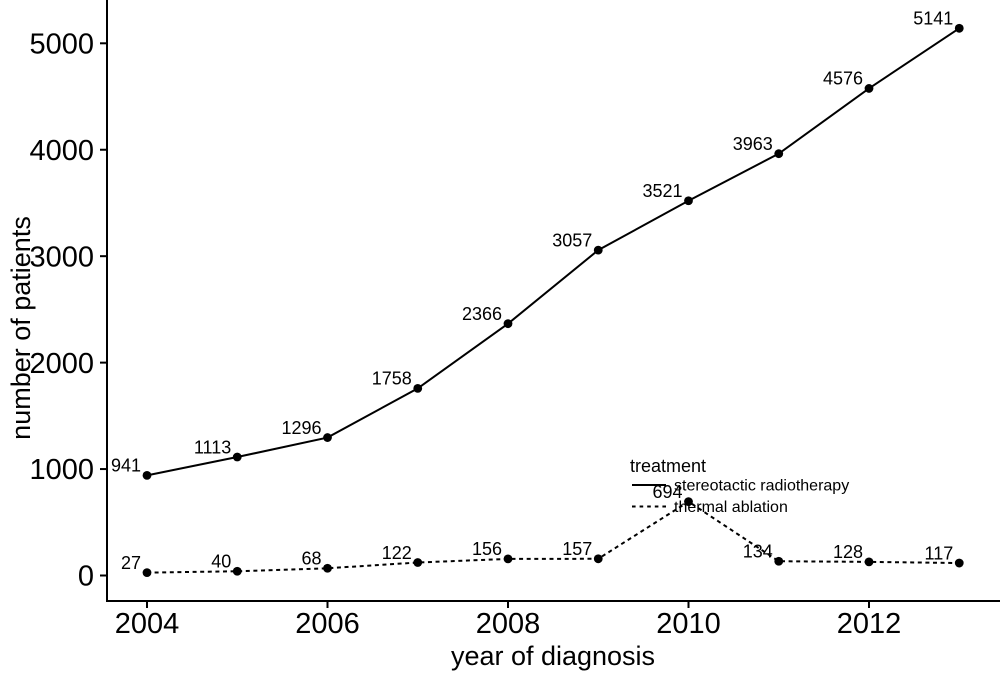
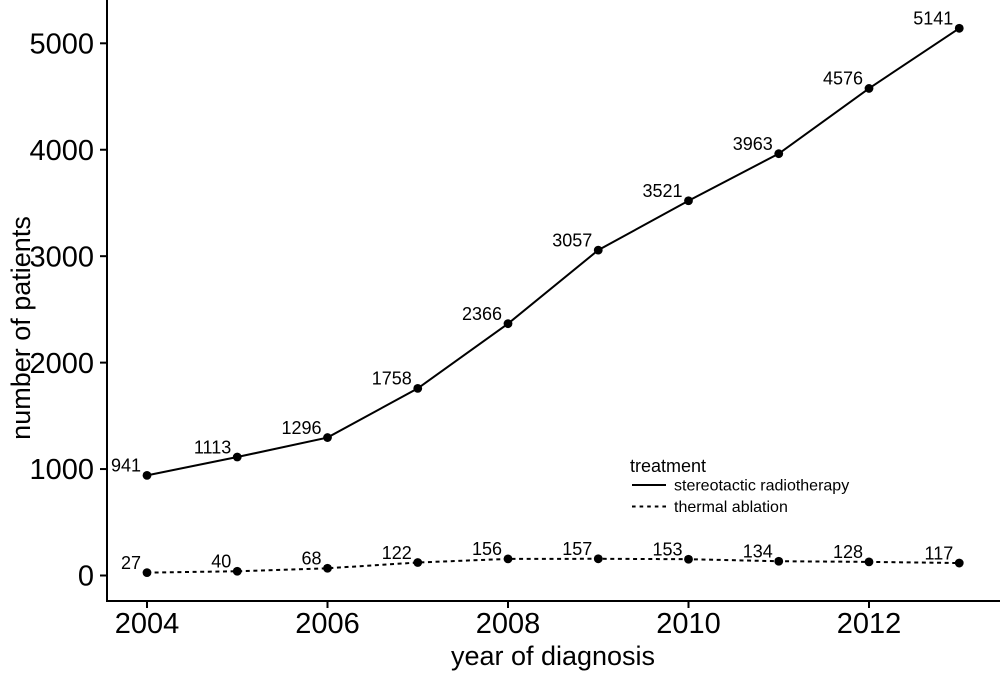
thermal ablation/2010: 694 -> 153
